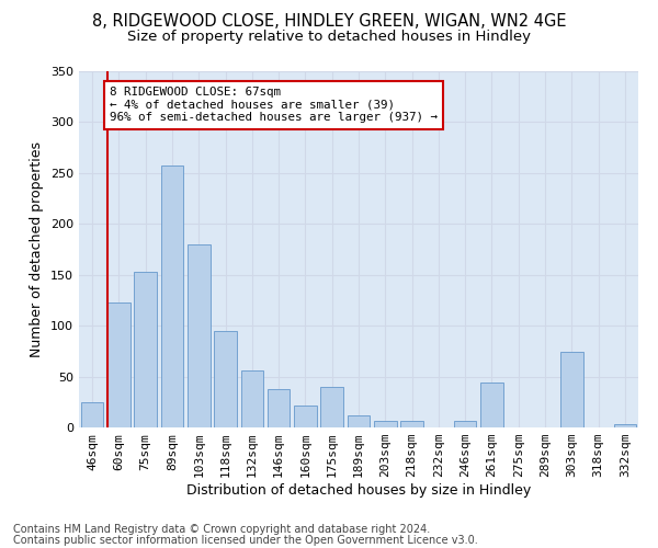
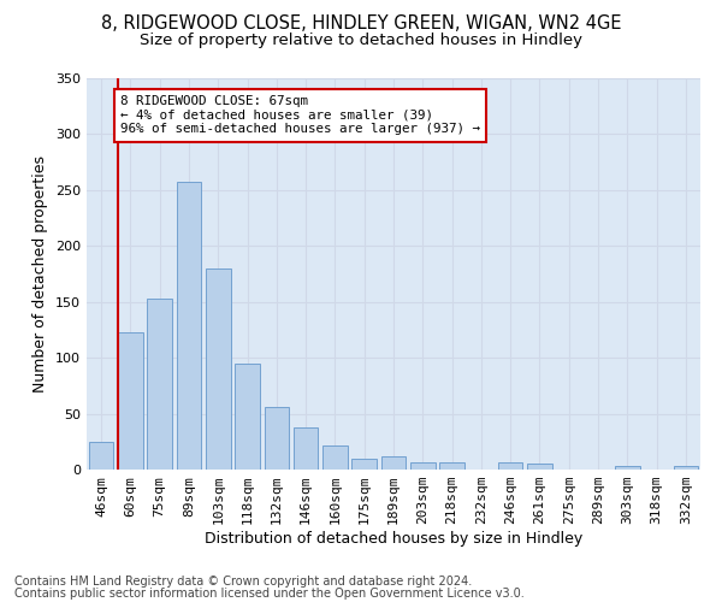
175sqm: 40 -> 10
261sqm: 44 -> 5
303sqm: 74 -> 3
